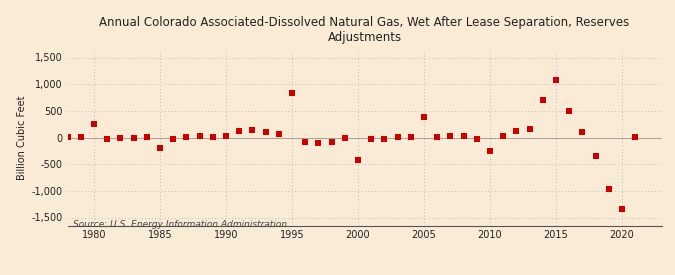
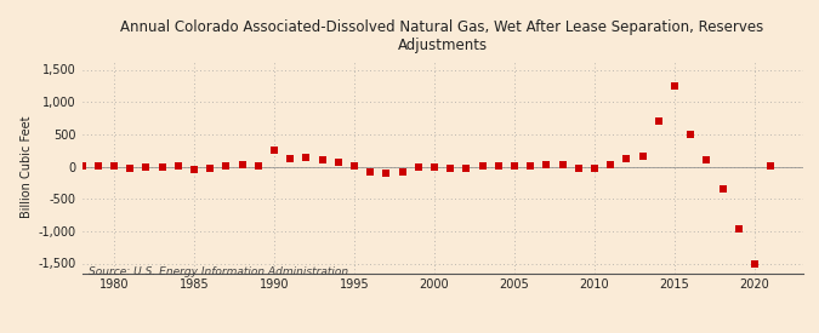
1980: 260 -> 20
1985: -200 -> -60
1990: 20 -> 260
1995: 840 -> 10
2000: -420 -> -20
2005: 380 -> 10
2010: -260 -> -20
2015: 1,080 -> 1,250
2020: -1,340 -> -1,500
